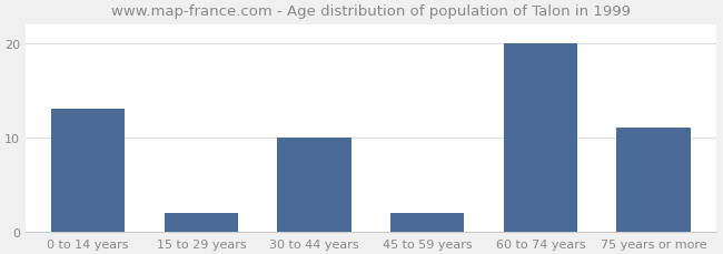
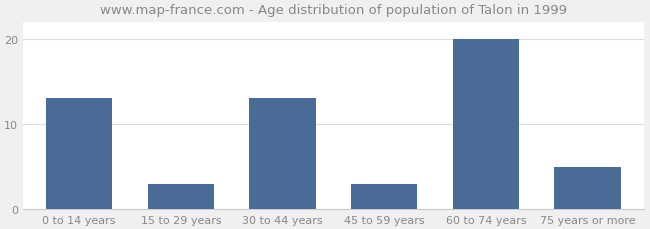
15 to 29 years: 2 -> 3
30 to 44 years: 10 -> 13
45 to 59 years: 2 -> 3
75 years or more: 11 -> 5
